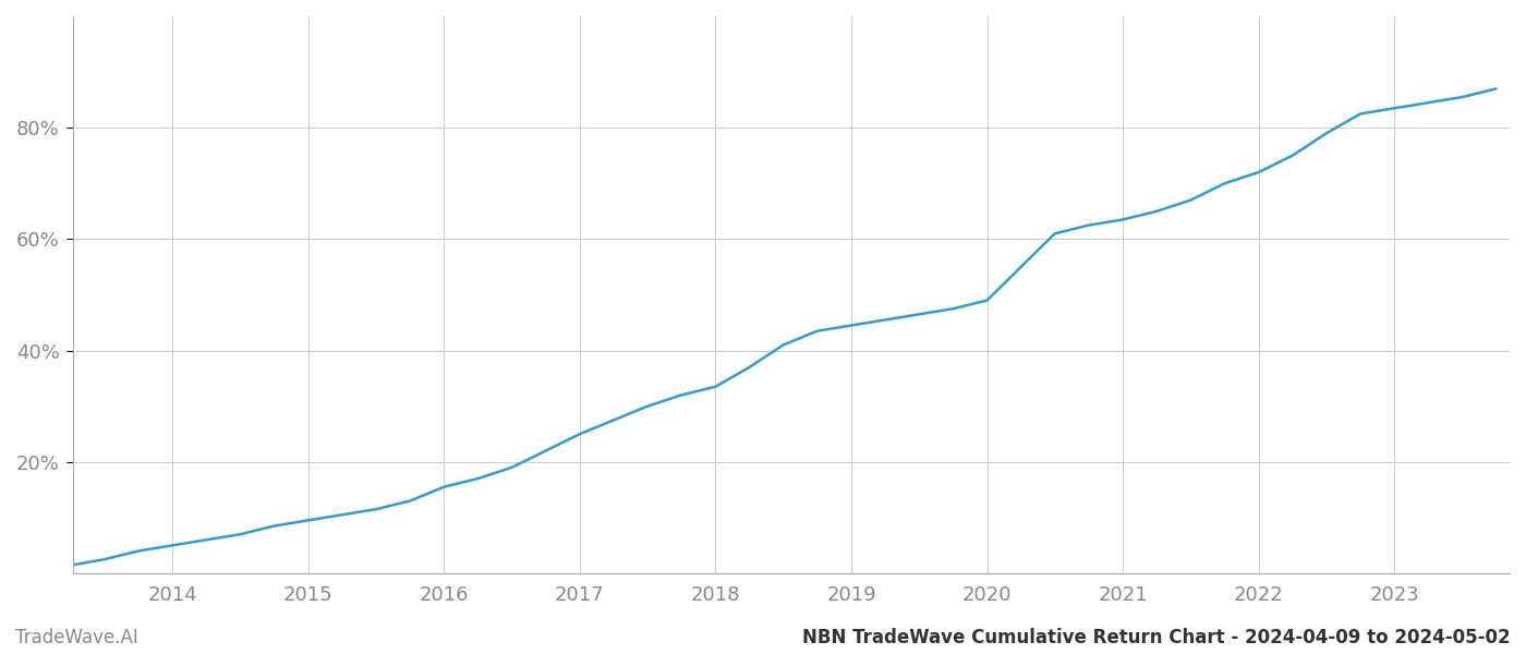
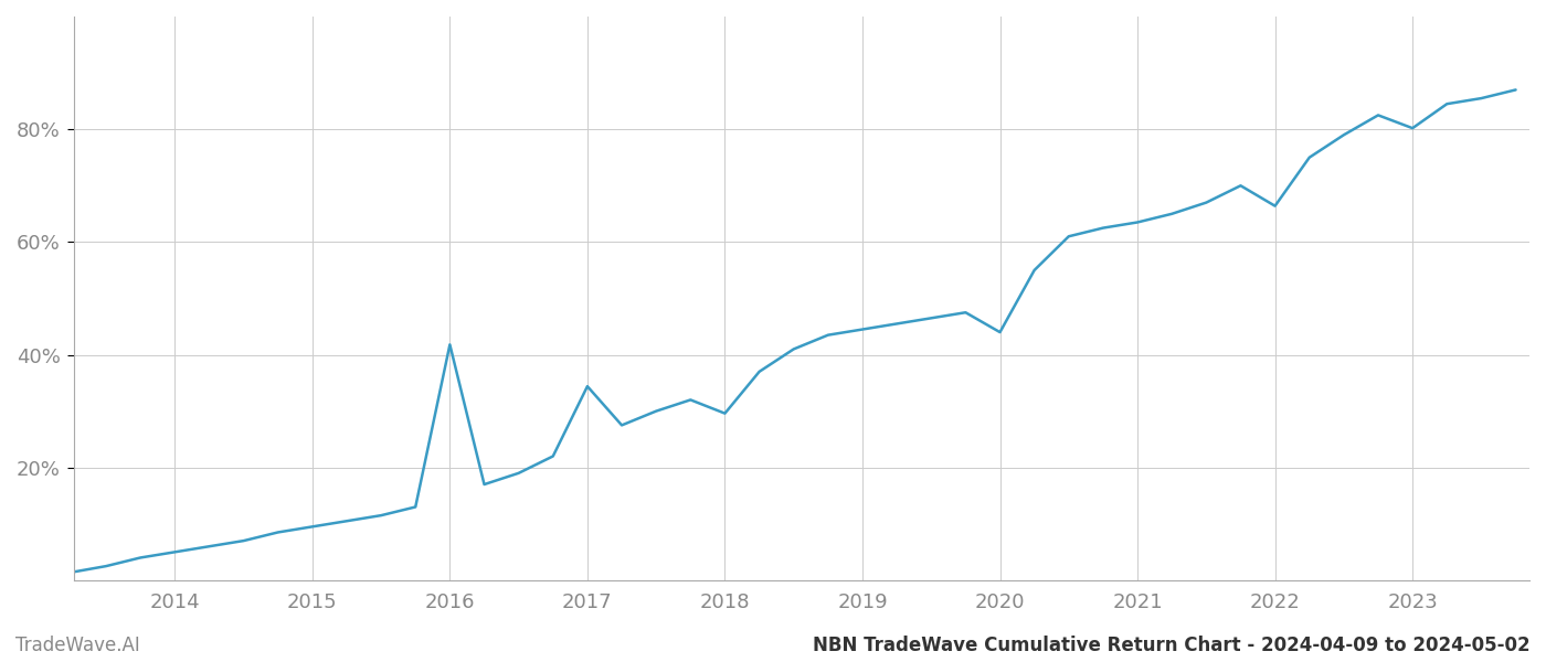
2016: 15.5% -> 41.8%
2017: 25.0% -> 34.4%
2018: 33.5% -> 29.6%
2020: 49.0% -> 44.0%
2022: 72.0% -> 66.4%
2023: 83.5% -> 80.2%
